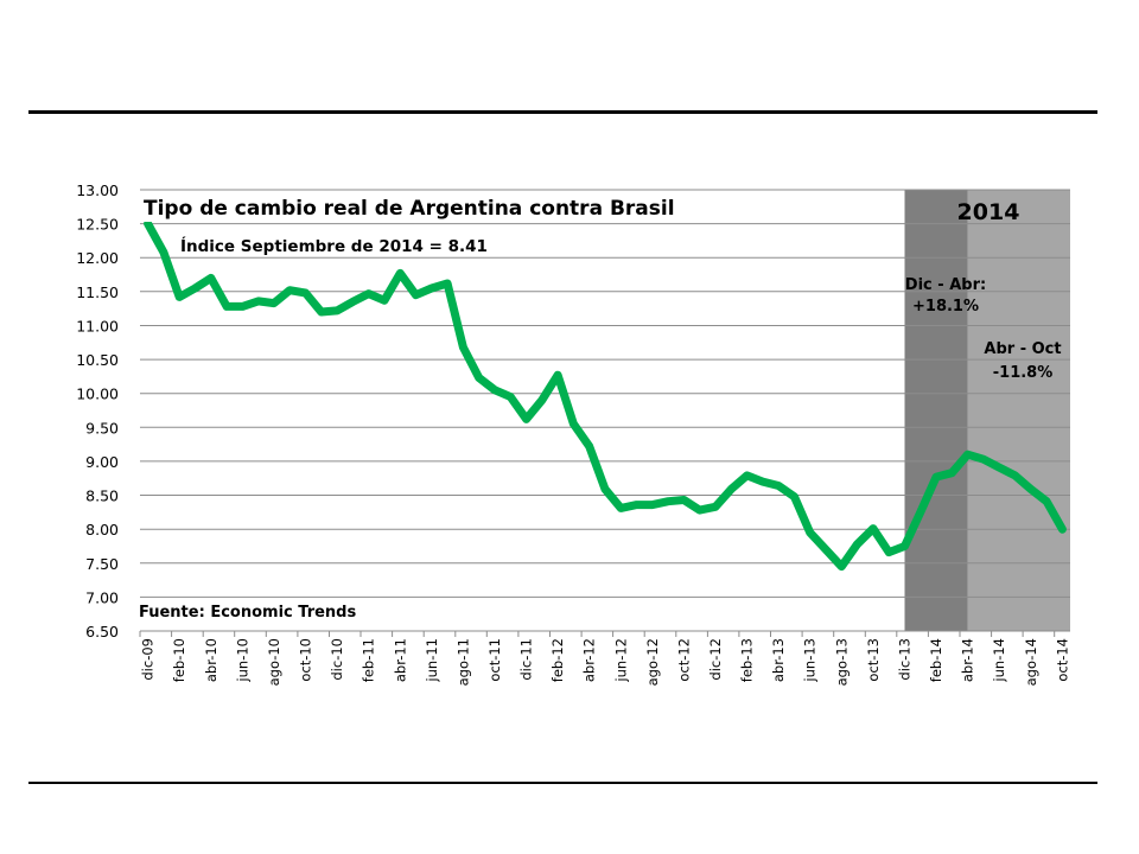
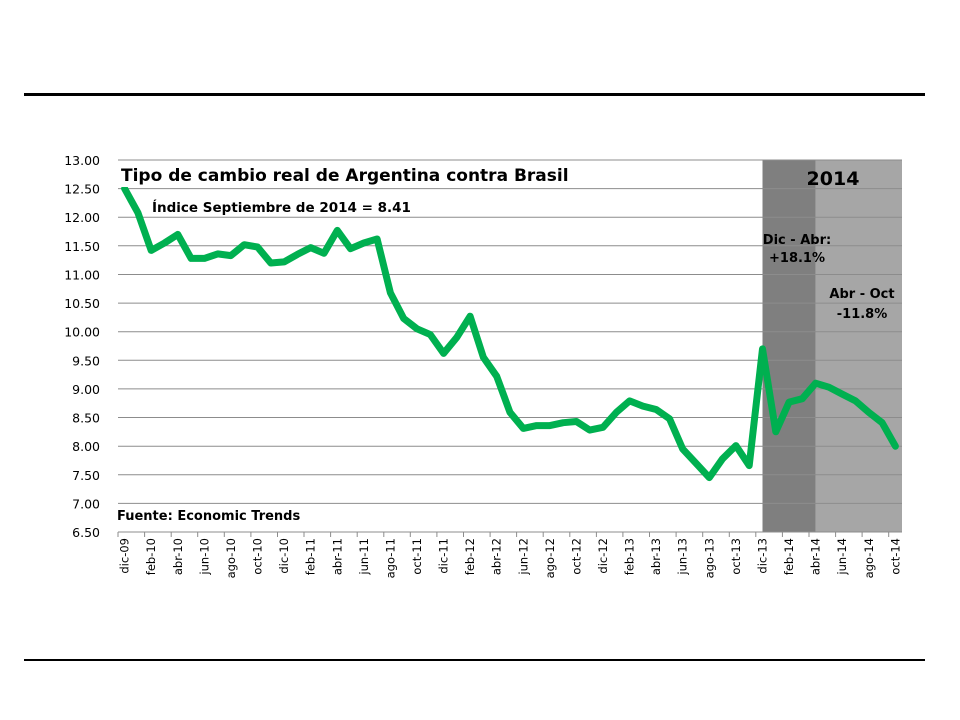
dic-13: 7.8 -> 9.7
